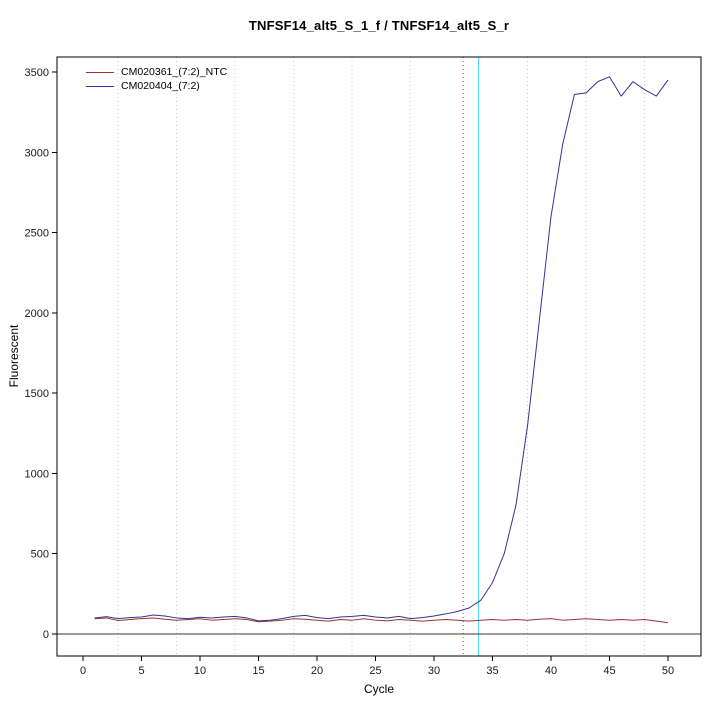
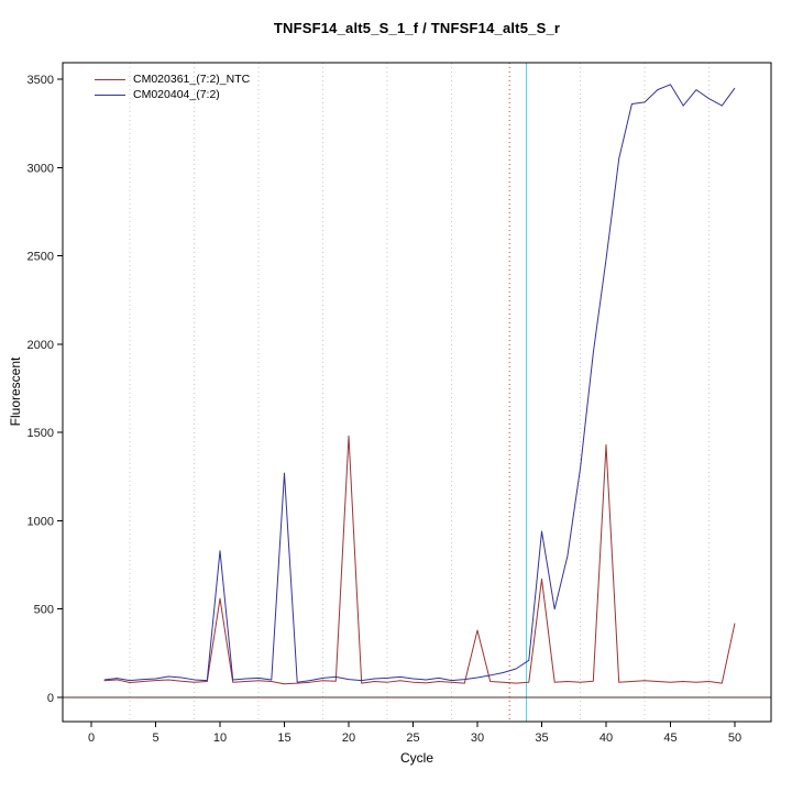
CM020361_(7:2)_NTC/10: 100 -> 560
CM020404_(7:2)/10: 100 -> 830
CM020404_(7:2)/15: 80 -> 1270
CM020361_(7:2)_NTC/20: 90 -> 1480
CM020361_(7:2)_NTC/30: 90 -> 380
CM020361_(7:2)_NTC/35: 90 -> 670
CM020404_(7:2)/35: 320 -> 940
CM020361_(7:2)_NTC/40: 100 -> 1430
CM020404_(7:2)/40: 2600 -> 2480
CM020361_(7:2)_NTC/50: 70 -> 420
